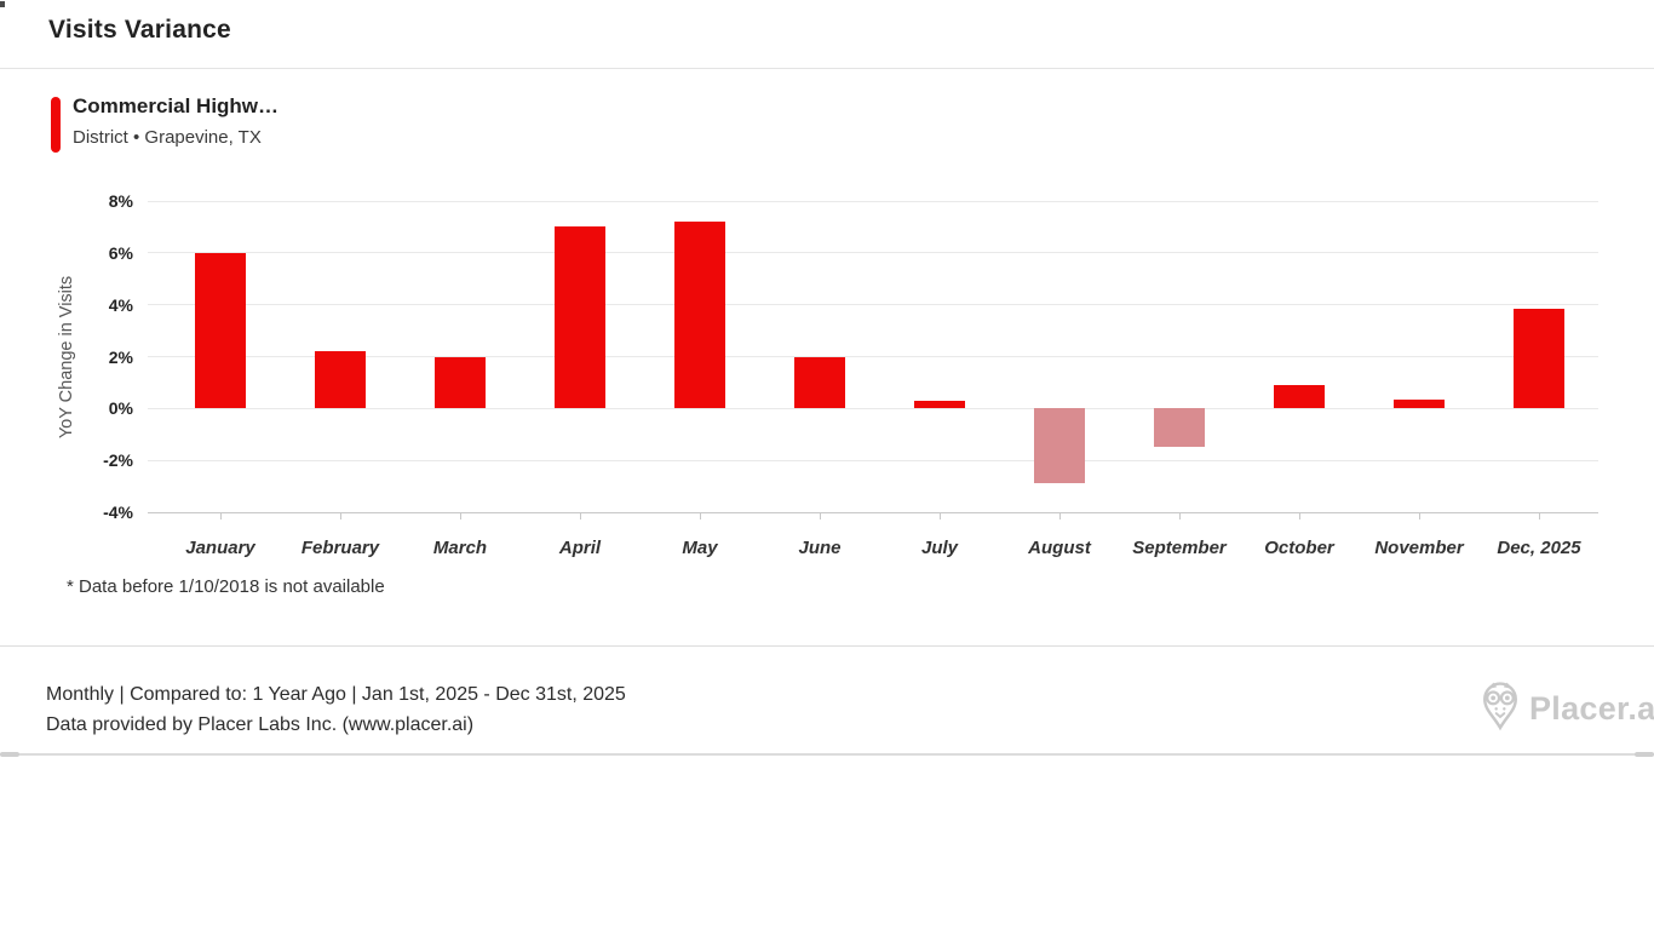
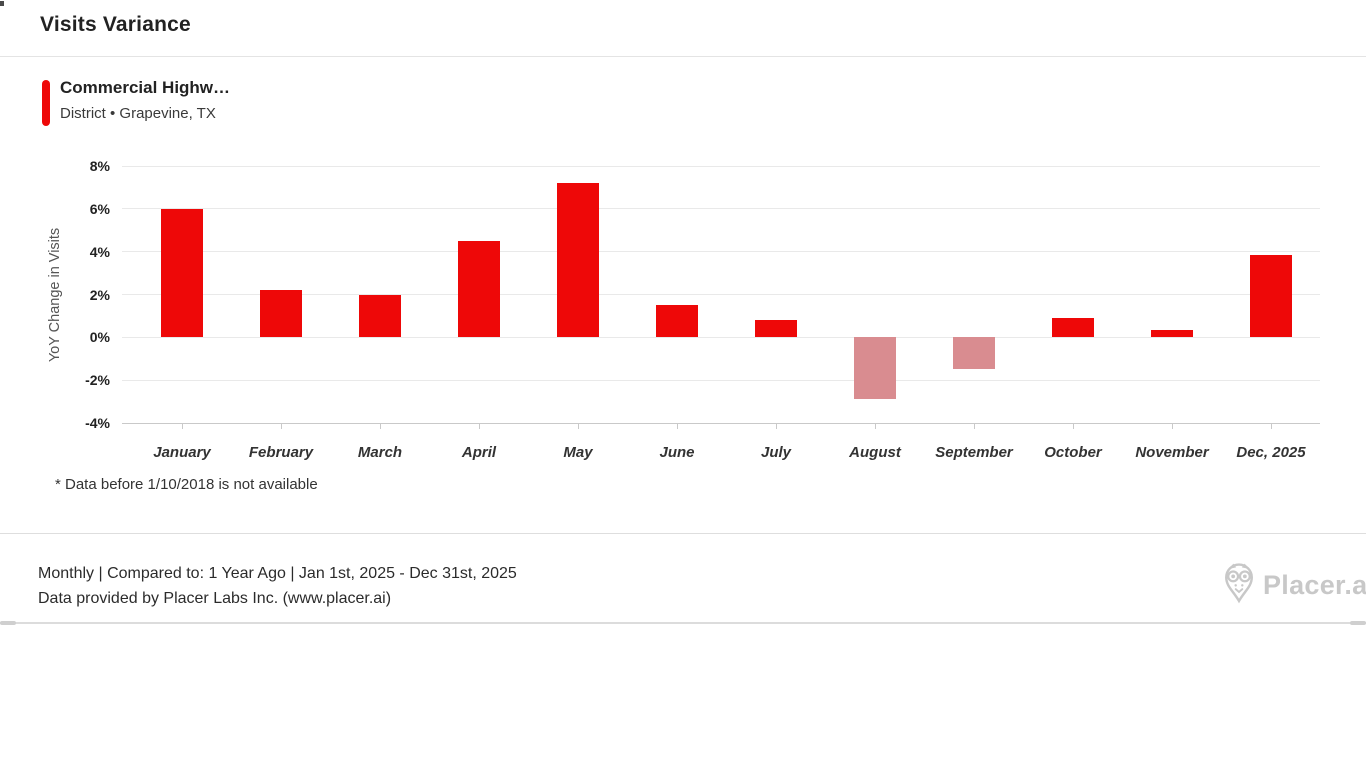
April: 7.0% -> 4.5%
June: 2.0% -> 1.5%
July: 0.3% -> 0.8%
